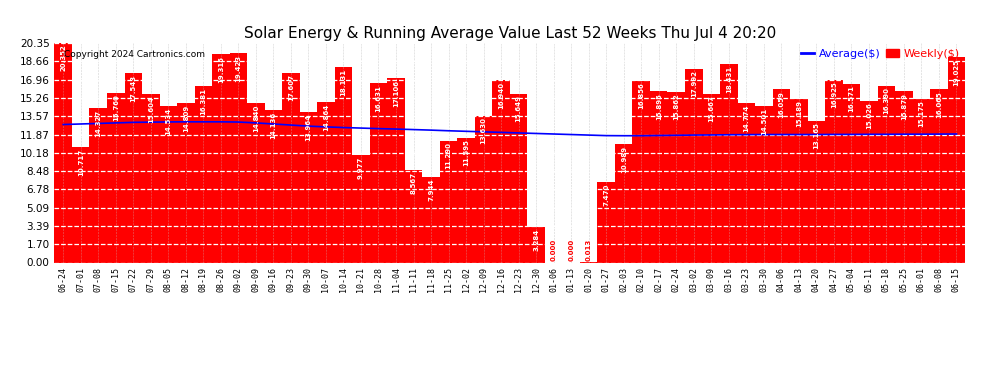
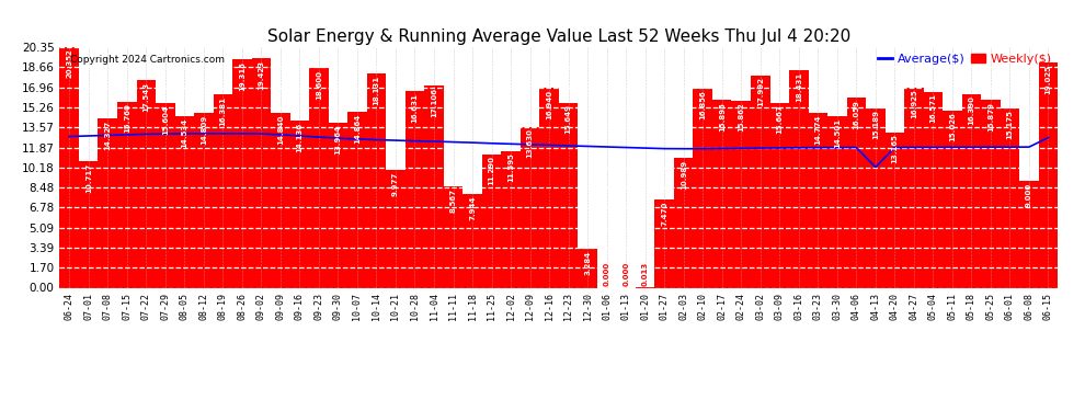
Weekly($)/09-23: 17.6 -> 18.6
Average($)/04-13: 11.9 -> 10.2
Weekly($)/06-08: 16.1 -> 9.0
Average($)/06-15: 11.9 -> 12.7
